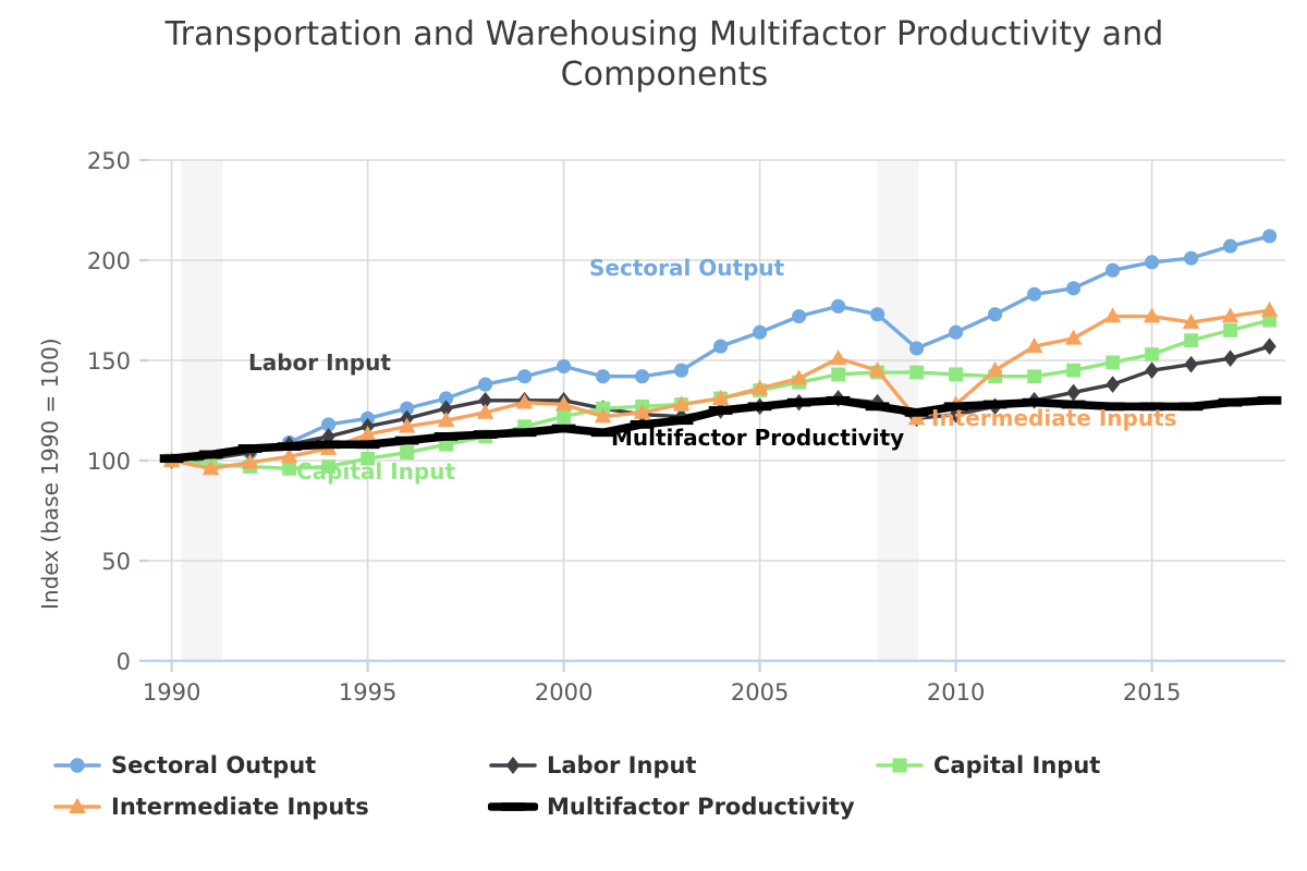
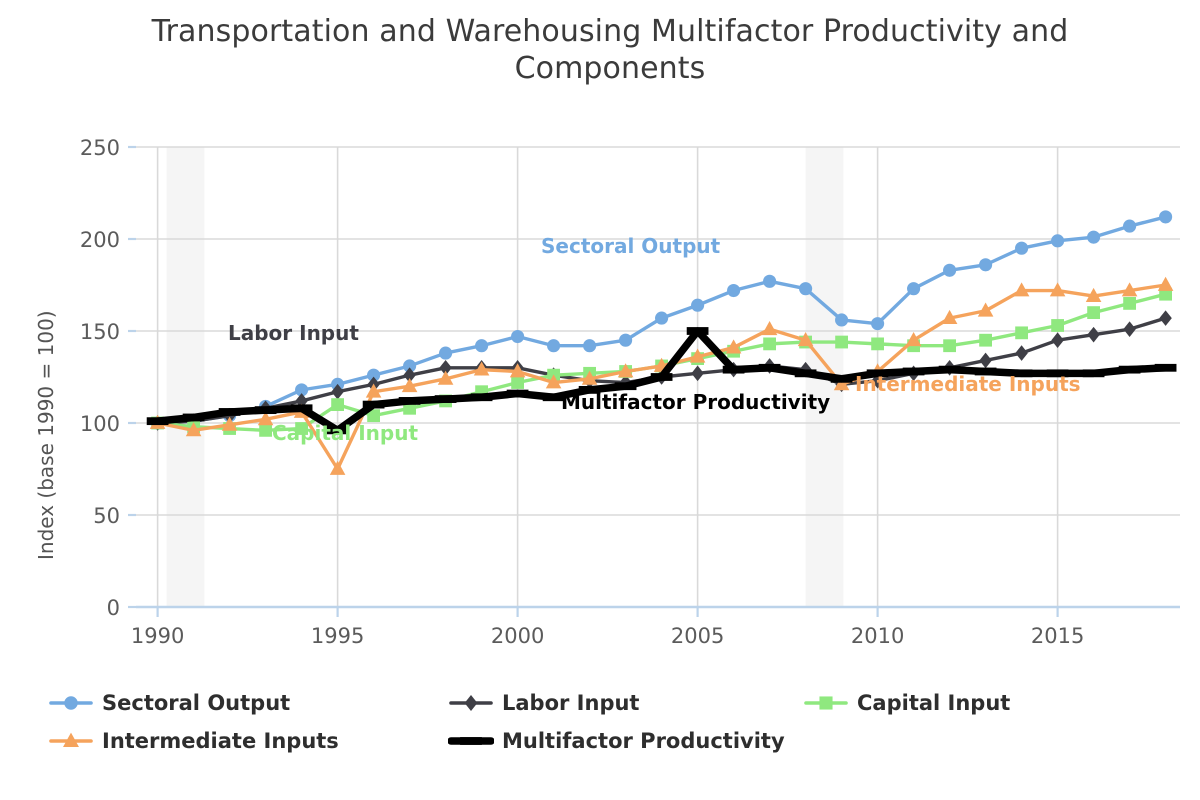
Capital Input/1995: 101 -> 110
Intermediate Inputs/1995: 113 -> 75
Multifactor Productivity/1995: 108 -> 96
Multifactor Productivity/2005: 127 -> 150
Sectoral Output/2010: 164 -> 154
